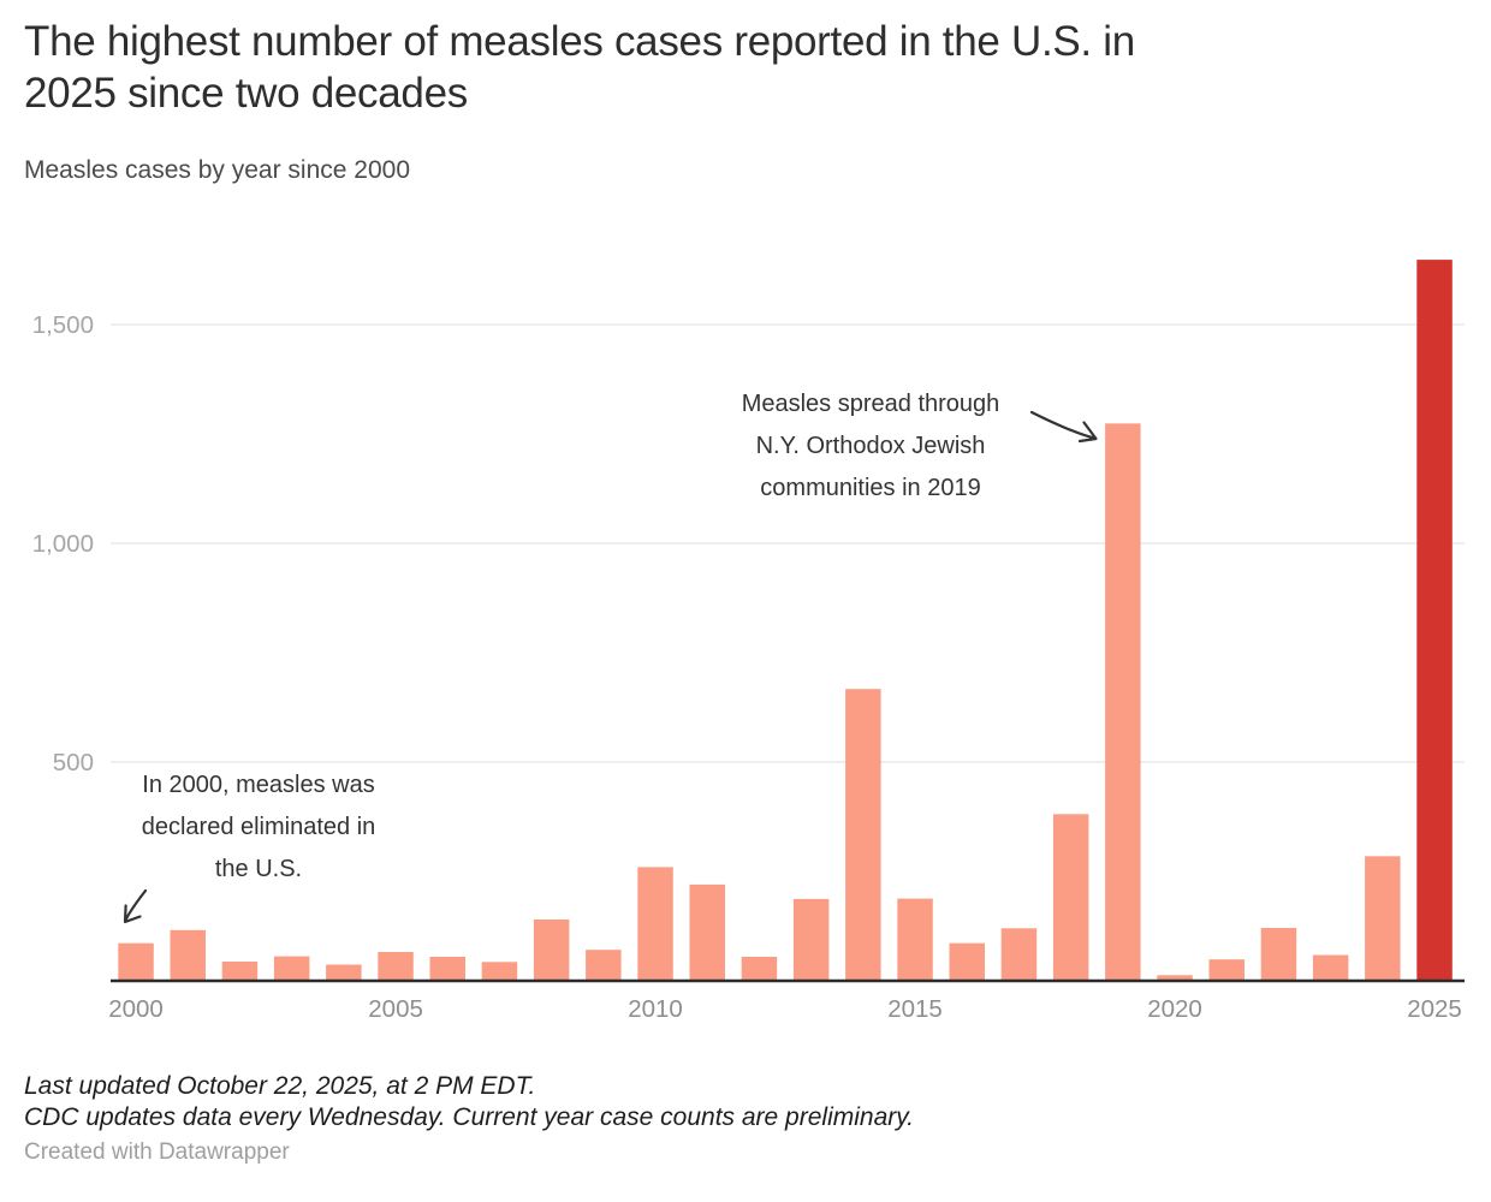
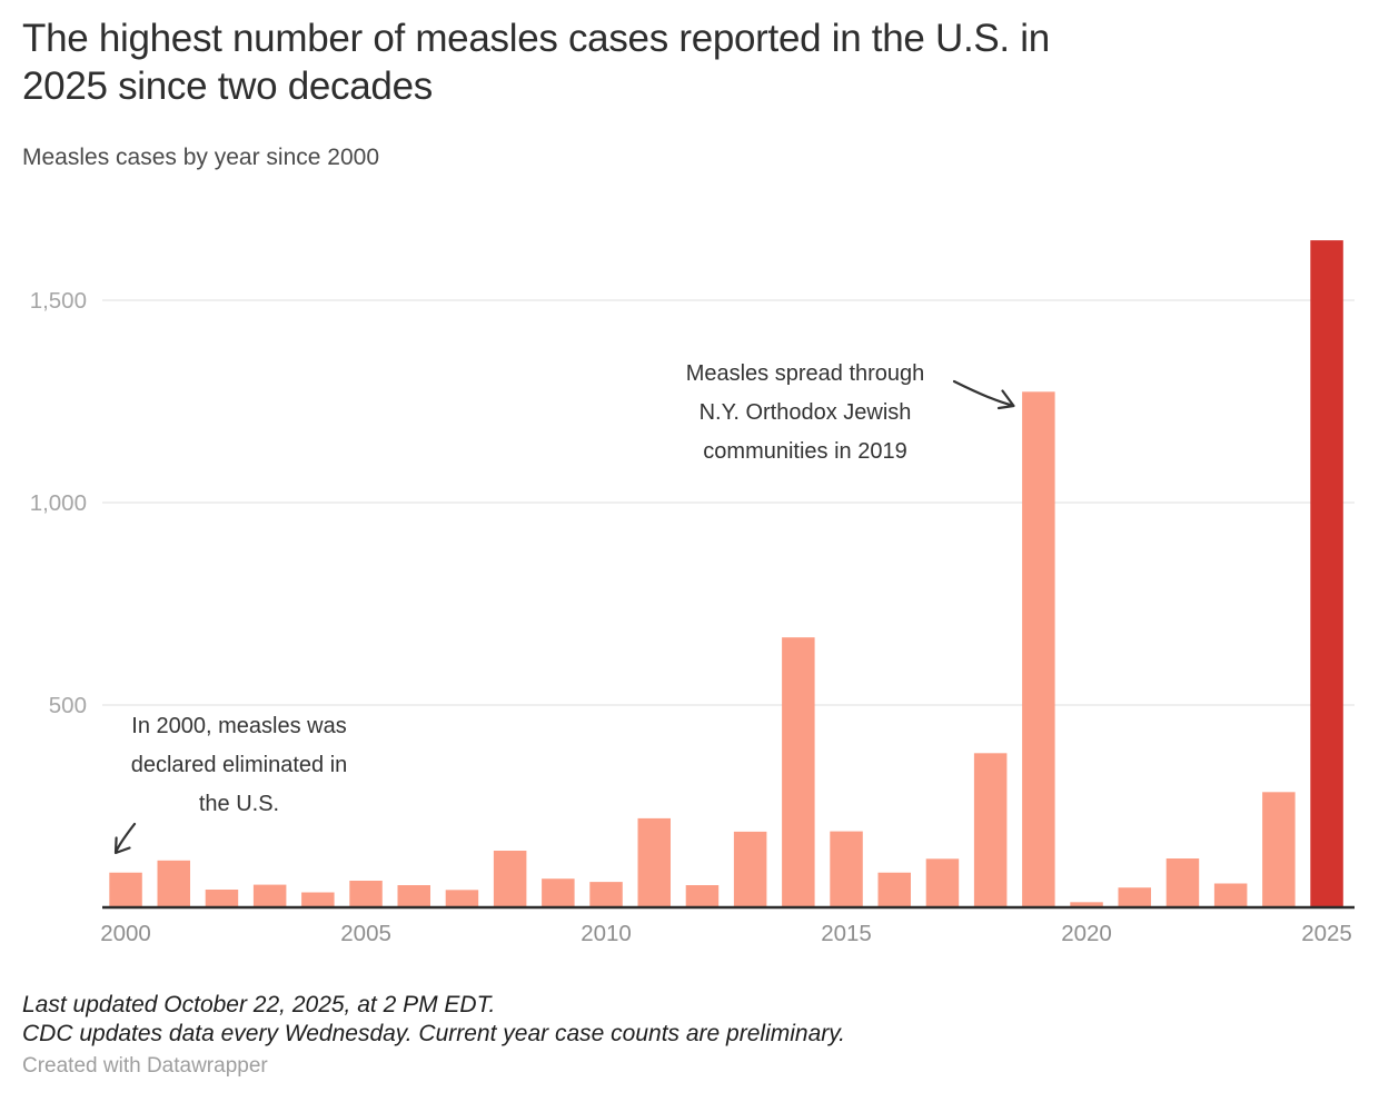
2010: 260 -> 60
